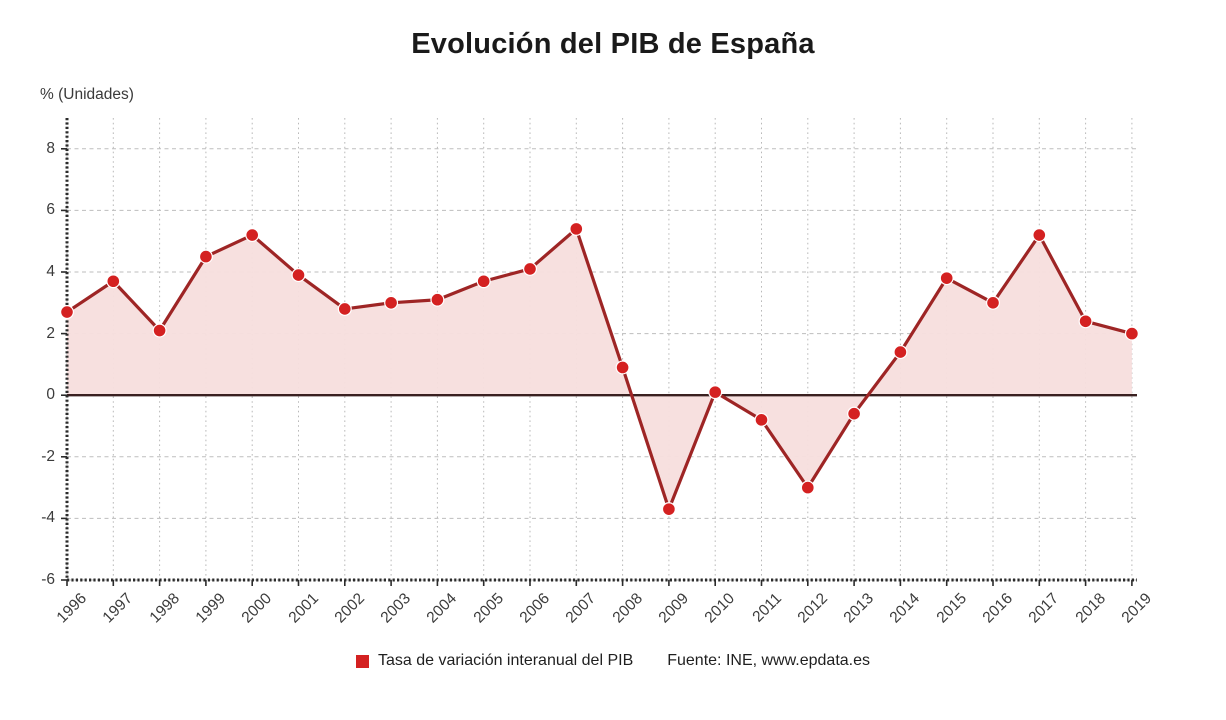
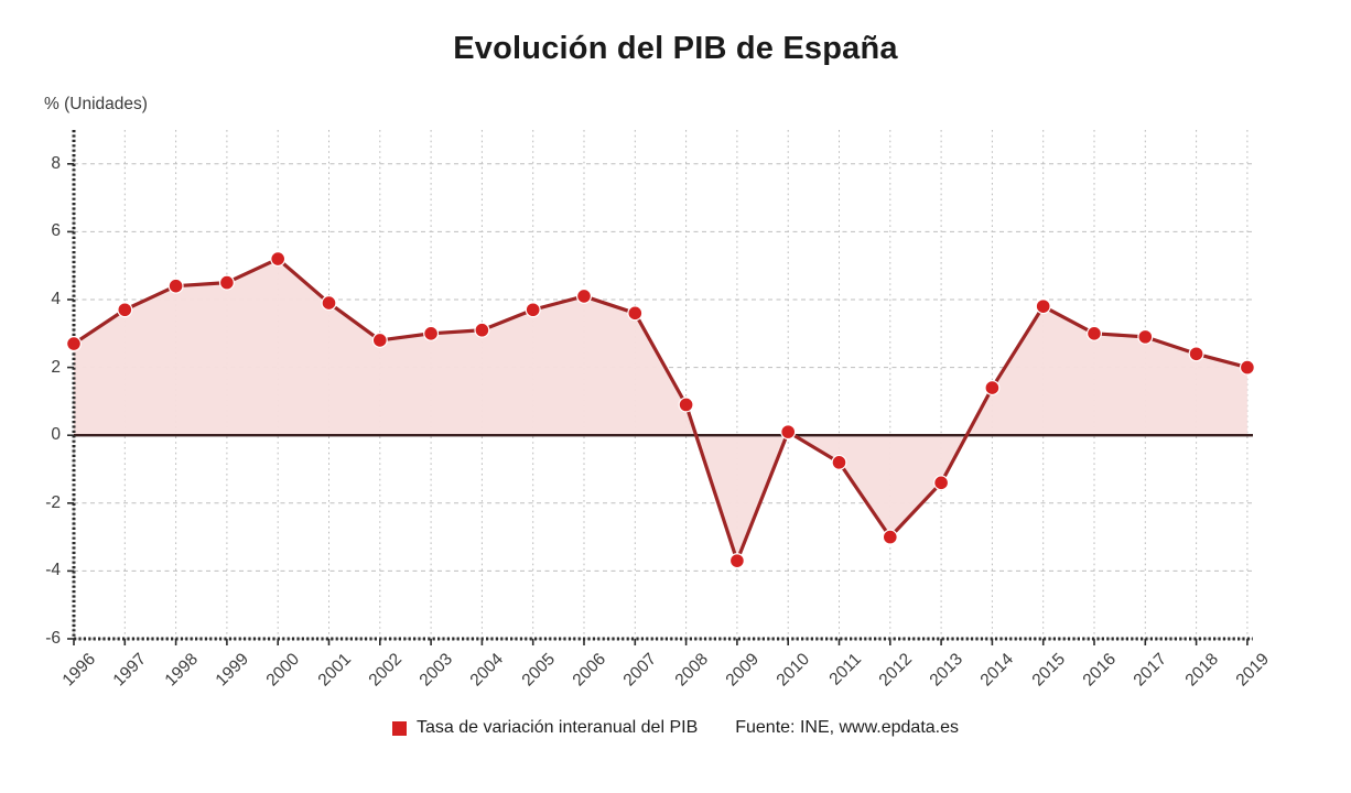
1998: 2.1 -> 4.4
2007: 5.4 -> 3.6
2013: -0.6 -> -1.4
2017: 5.2 -> 2.9
